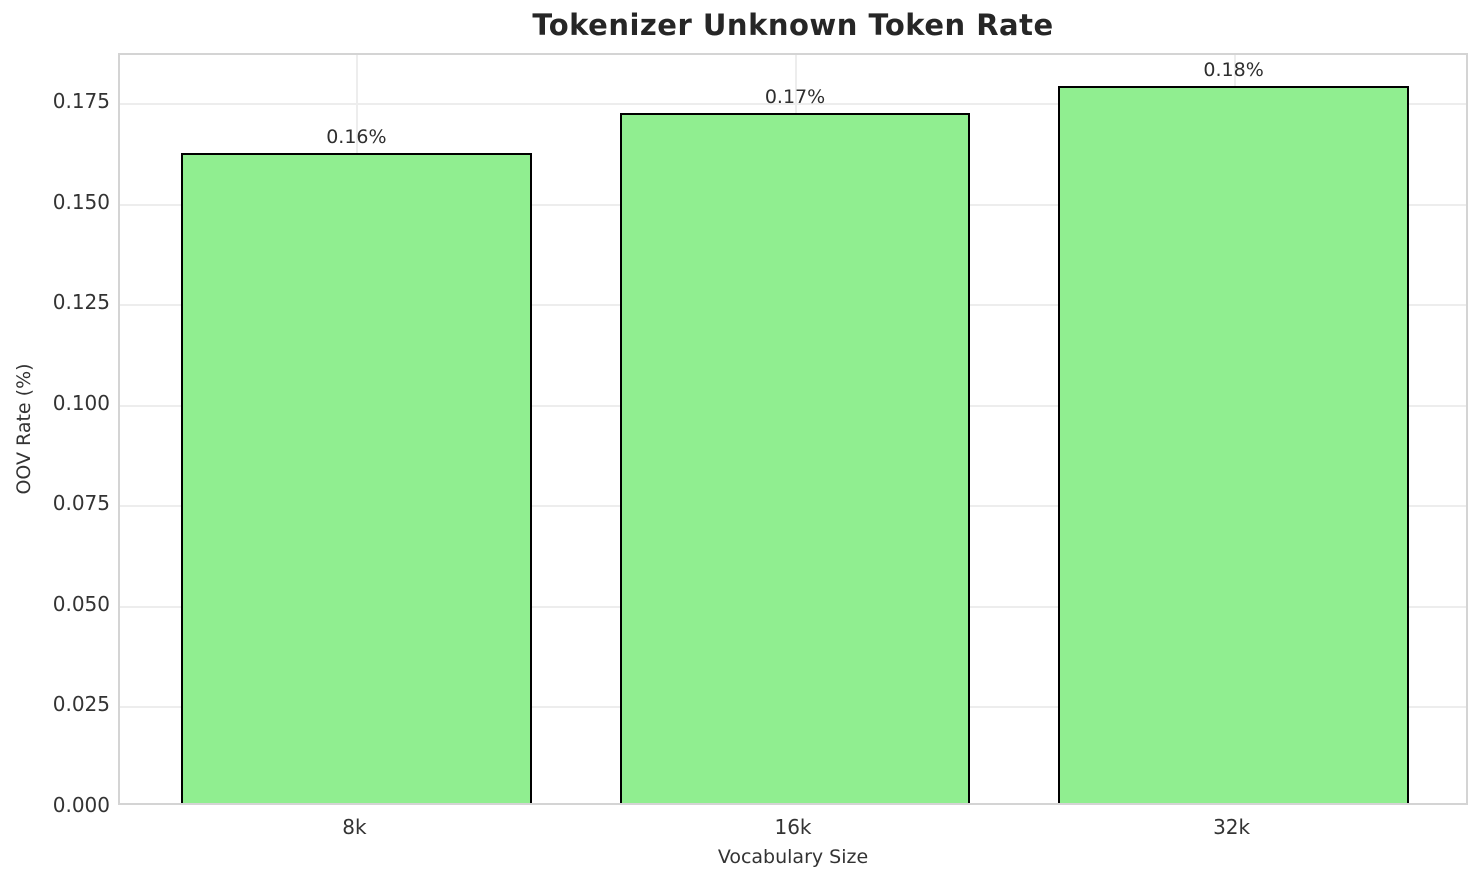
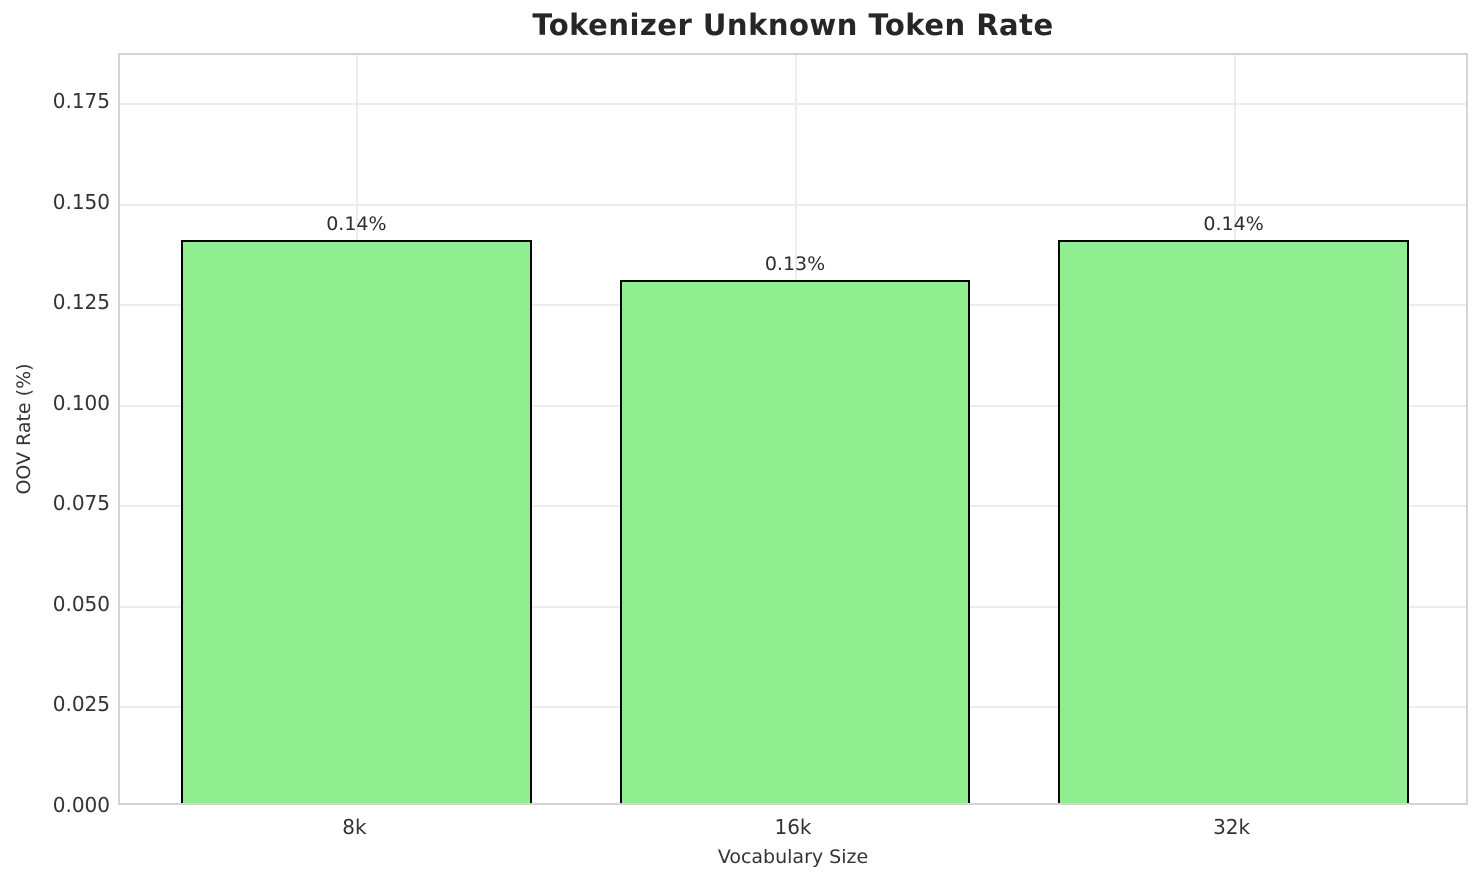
8k: 0.16% -> 0.14%
16k: 0.17% -> 0.13%
32k: 0.18% -> 0.14%
